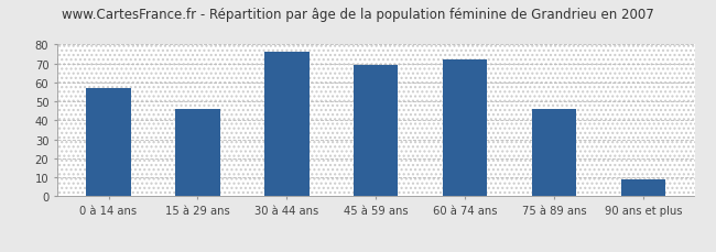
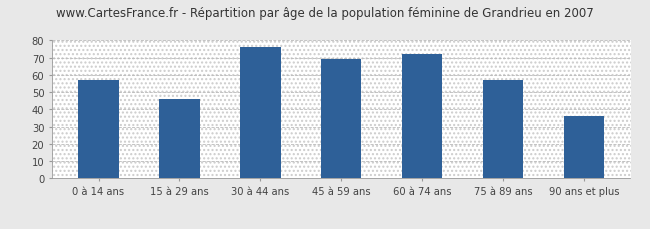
75 à 89 ans: 46 -> 57
90 ans et plus: 9 -> 36
